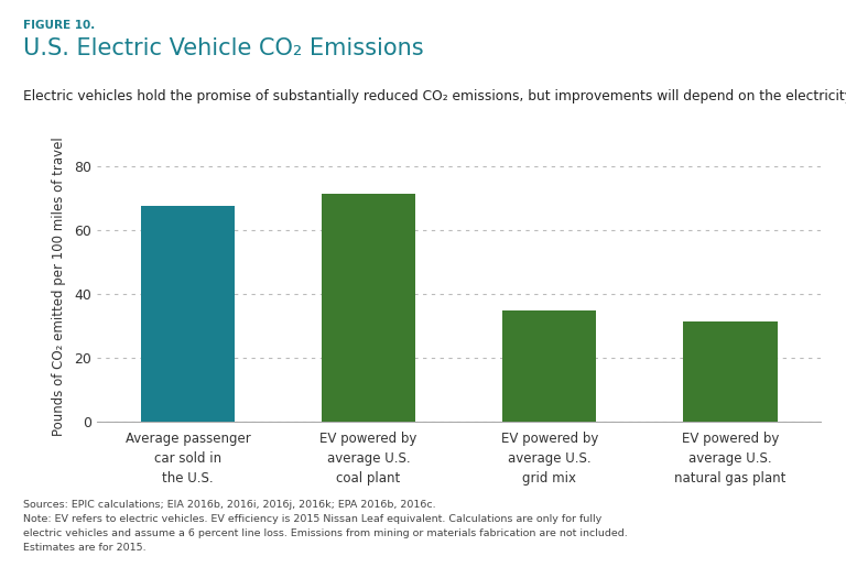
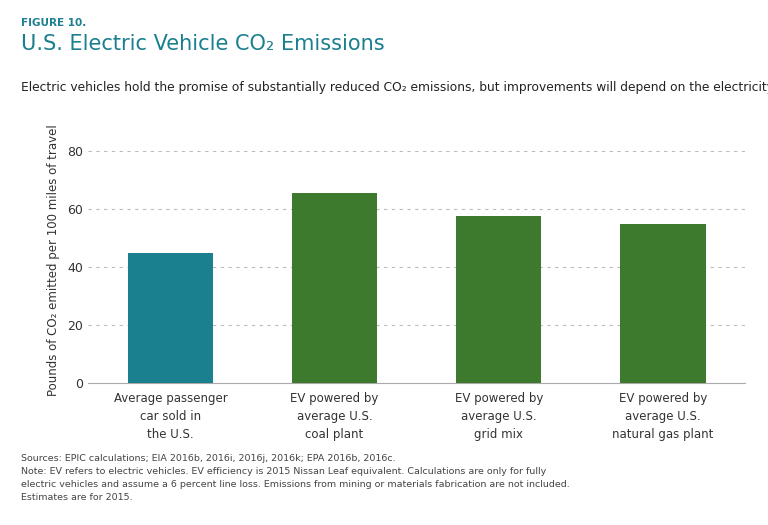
Average passenger car sold in the U.S.: 67.5 -> 45.0
EV powered by average U.S. coal plant: 71.5 -> 65.5
EV powered by average U.S. grid mix: 35.0 -> 57.5
EV powered by average U.S. natural gas plant: 31.5 -> 55.0
